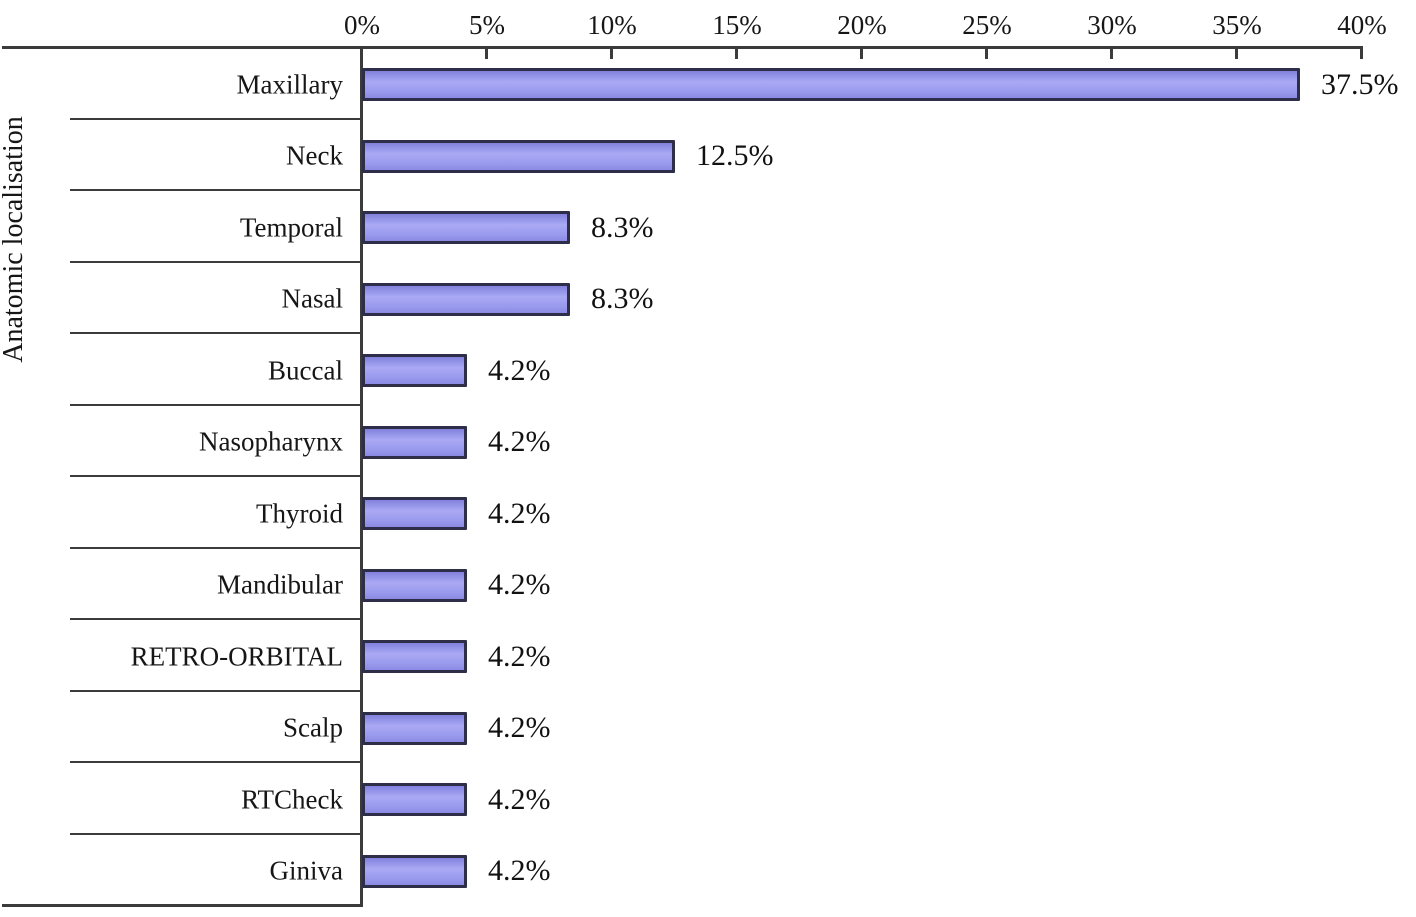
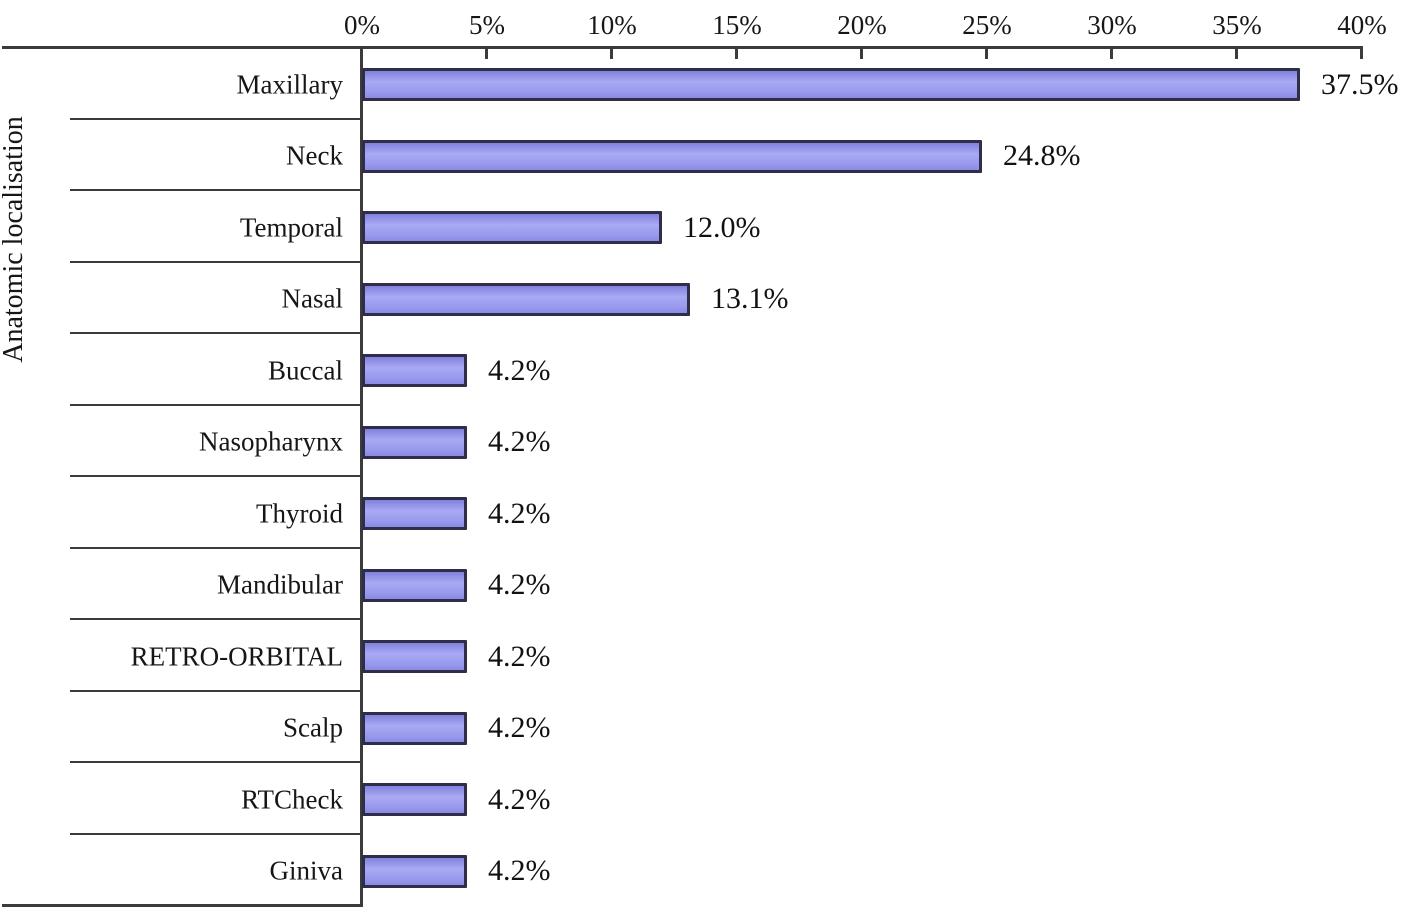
Neck: 12.5% -> 24.8%
Temporal: 8.3% -> 12.0%
Nasal: 8.3% -> 13.1%
